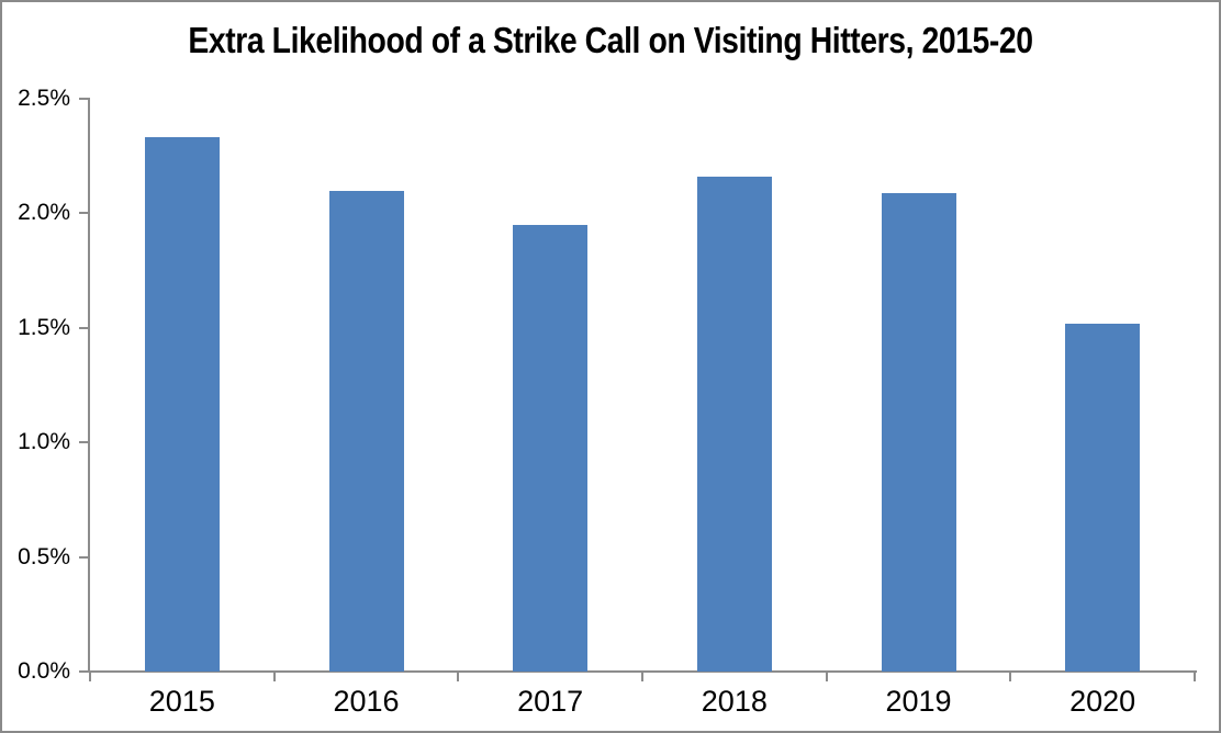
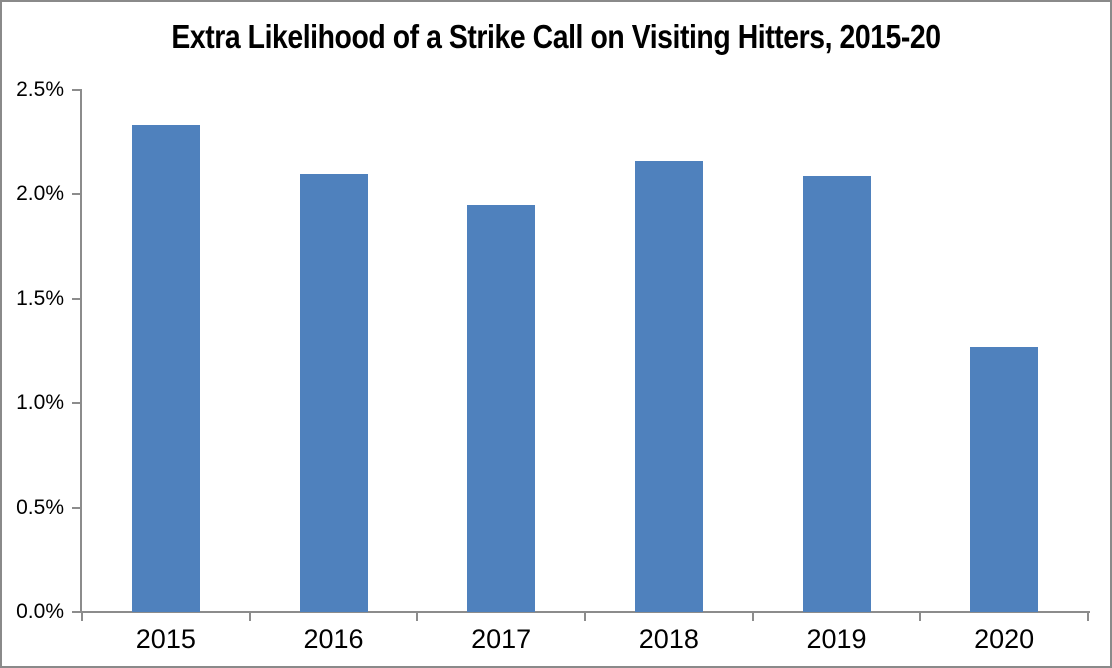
2020: 1.52% -> 1.27%
